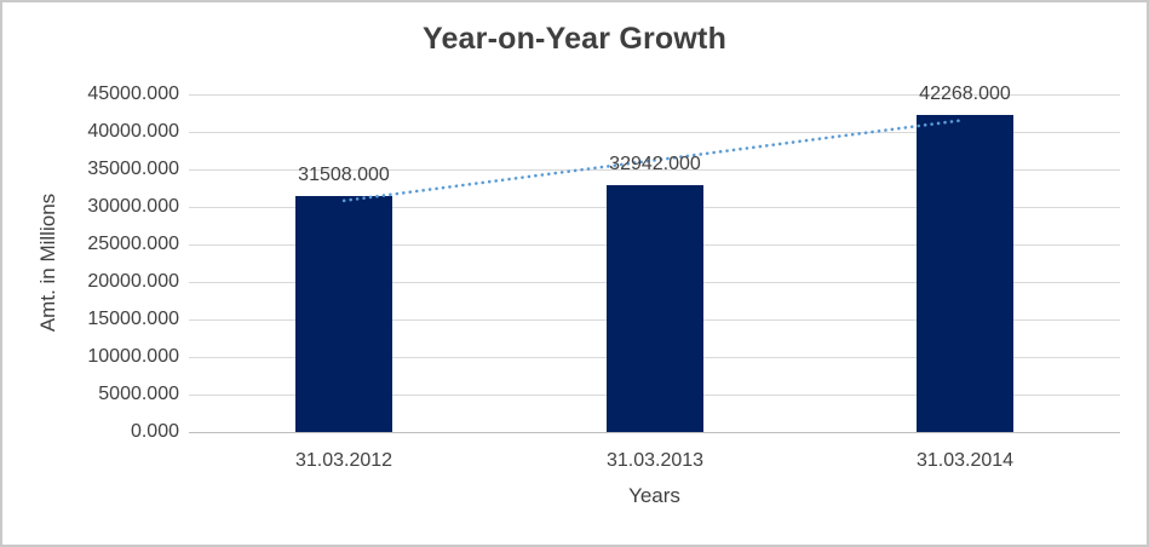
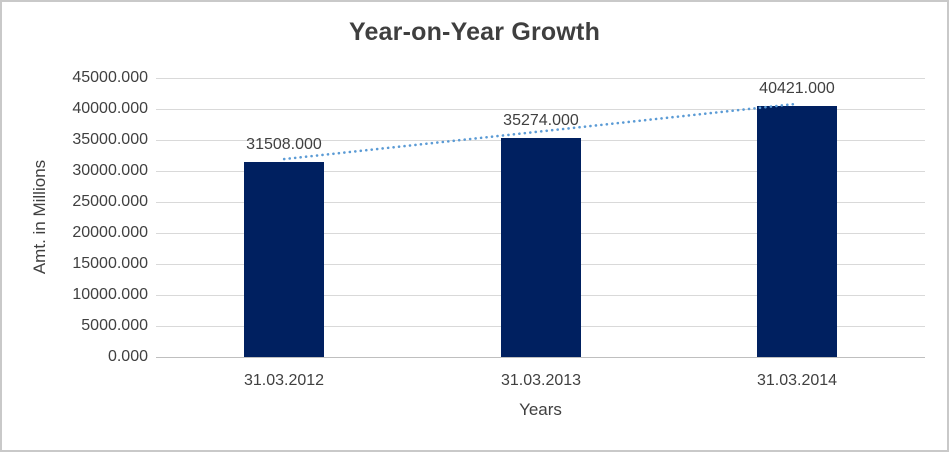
31.03.2013: 32942.000 -> 35274.000
31.03.2014: 42268.000 -> 40421.000
